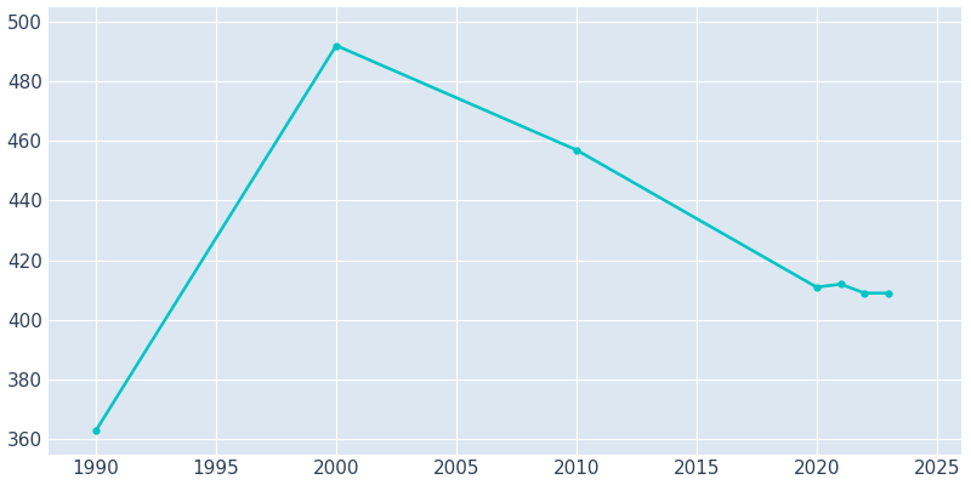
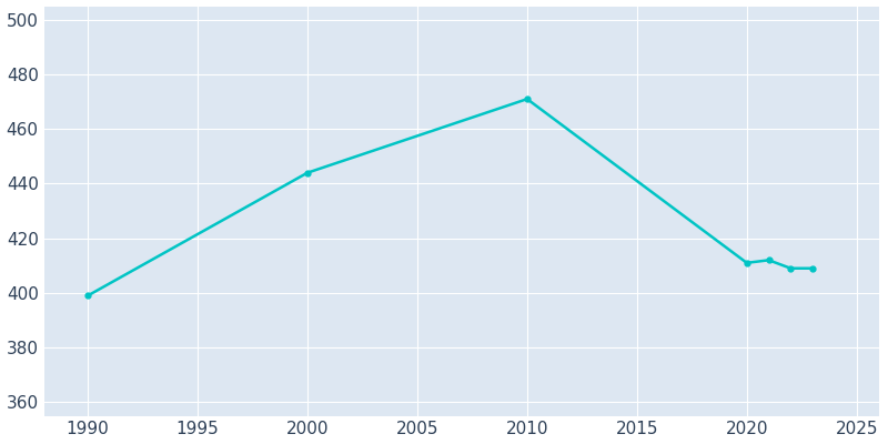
1990: 363 -> 399
2000: 492 -> 444
2010: 457 -> 471
